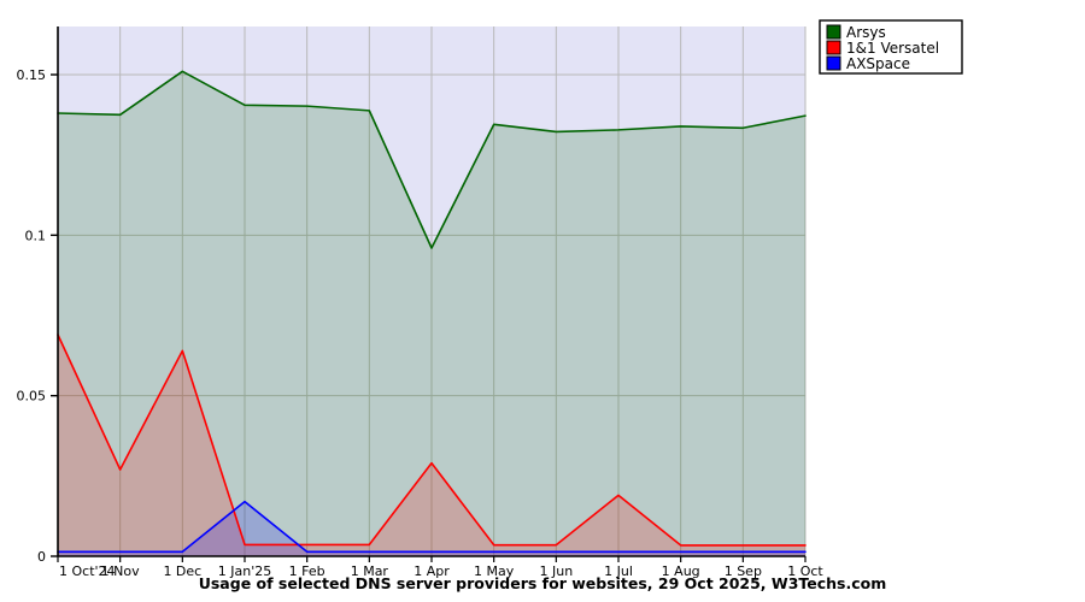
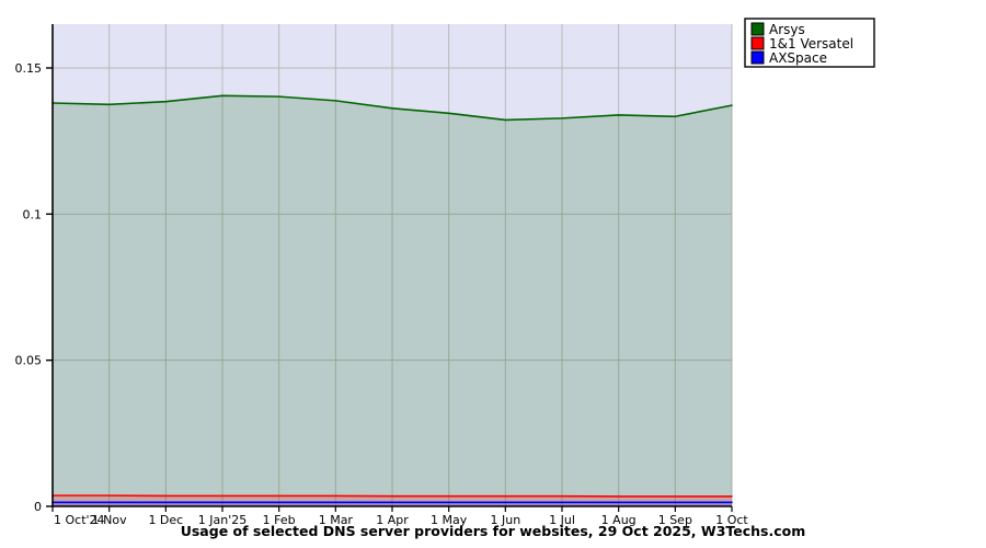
1&1 Versatel/1 Oct'24: 0.069 -> 0.004
1&1 Versatel/1 Nov: 0.027 -> 0.004
Arsys/1 Dec: 0.151 -> 0.139
1&1 Versatel/1 Dec: 0.064 -> 0.004
AXSpace/1 Jan'25: 0.017 -> 0.001
Arsys/1 Apr: 0.096 -> 0.136
1&1 Versatel/1 Apr: 0.029 -> 0.004
1&1 Versatel/1 Jul: 0.019 -> 0.004
